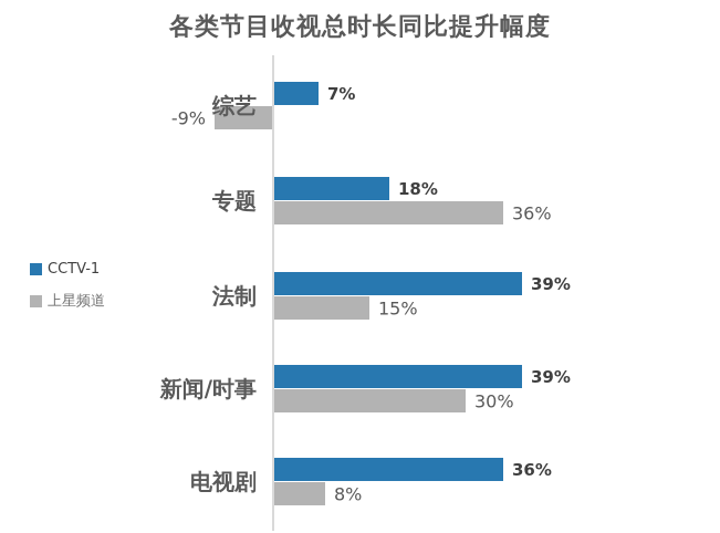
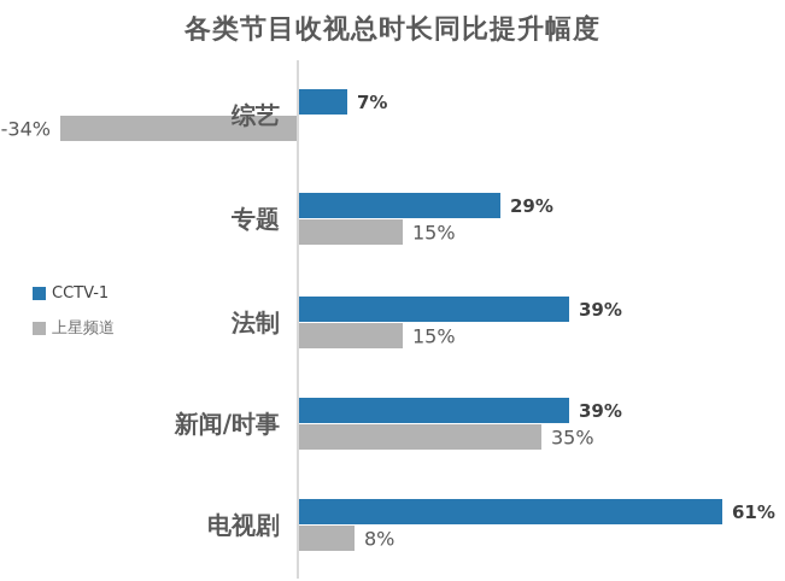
上星频道/综艺: -9% -> -34%
CCTV-1/专题: 18% -> 29%
上星频道/专题: 36% -> 15%
上星频道/新闻/时事: 30% -> 35%
CCTV-1/电视剧: 36% -> 61%
